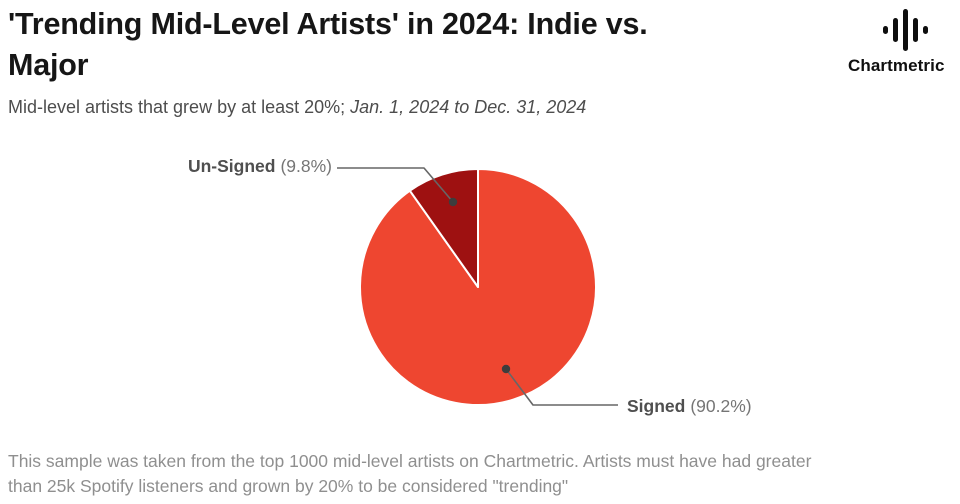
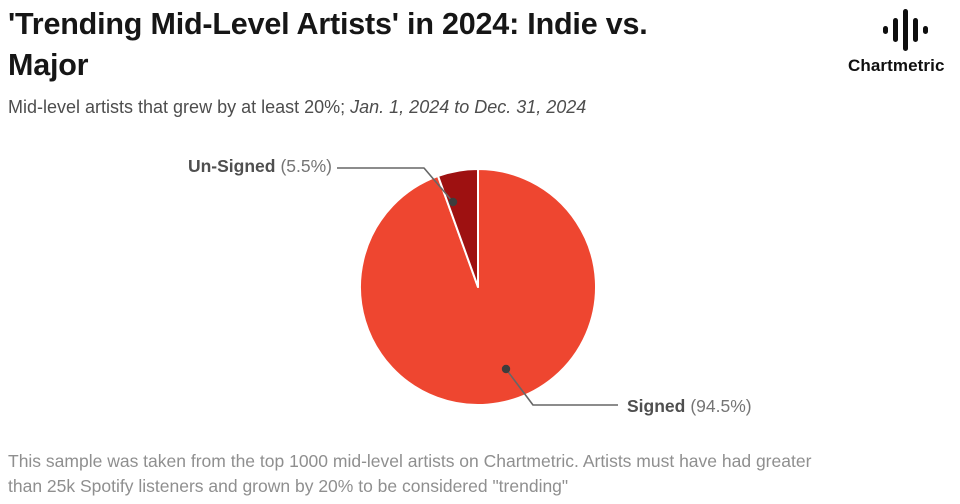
Signed: 90.2% -> 94.5%
Un-Signed: 9.8% -> 5.5%
